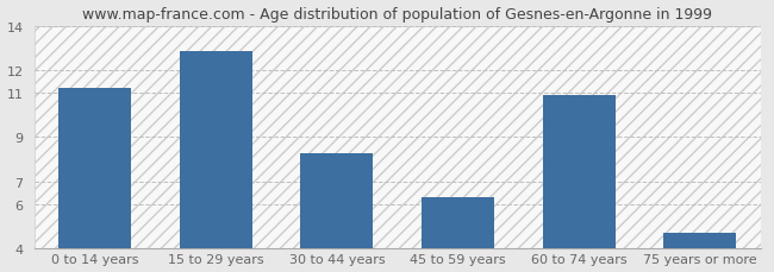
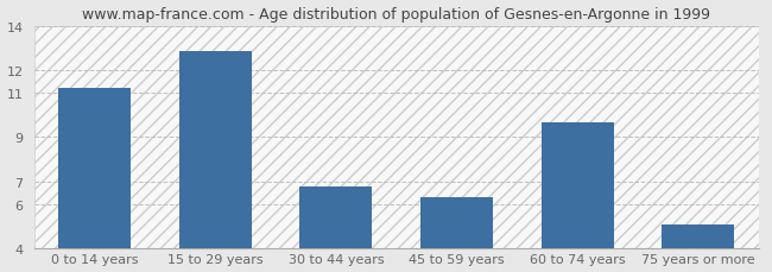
30 to 44 years: 8.3 -> 6.8
60 to 74 years: 10.9 -> 9.7
75 years or more: 4.7 -> 5.1
